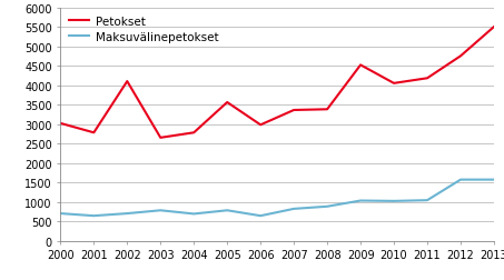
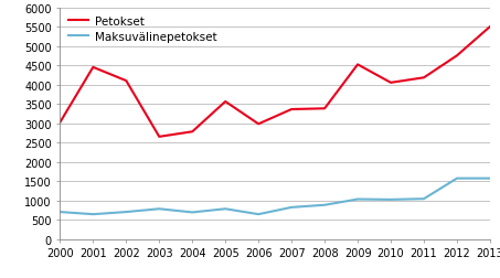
Petokset/2001: 2780 -> 4450
